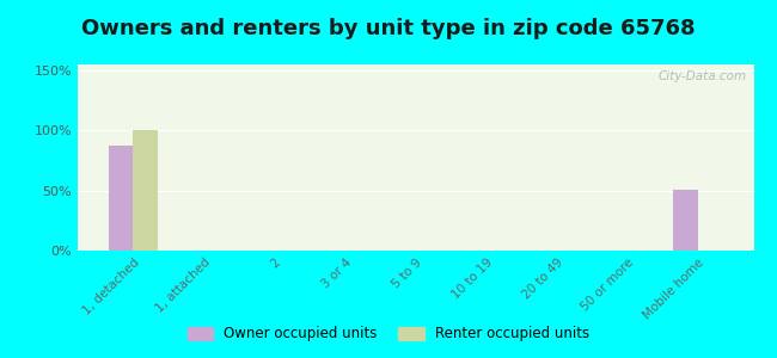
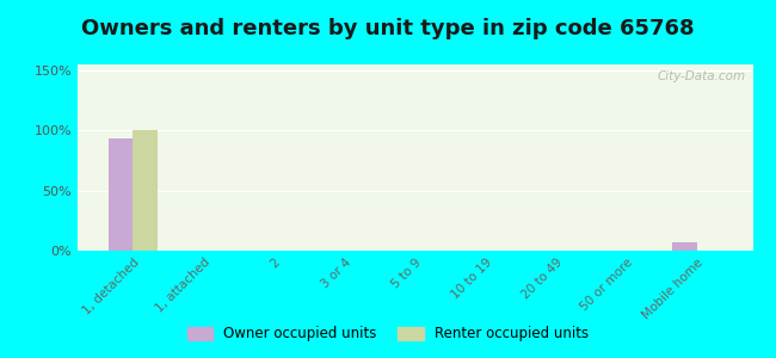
Owner occupied units/1, detached: 87% -> 93%
Owner occupied units/Mobile home: 51% -> 7%
